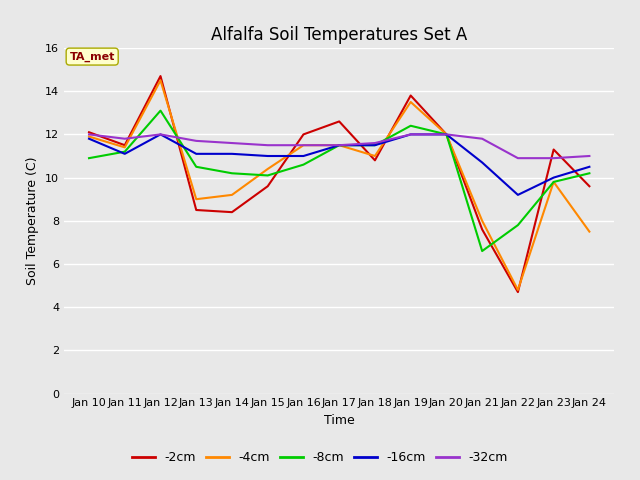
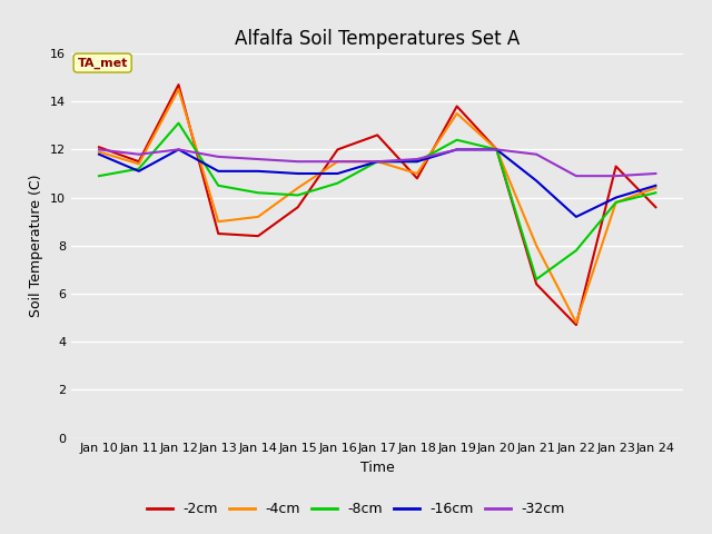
-2cm/Jan 21: 7.6 -> 6.4
-4cm/Jan 24: 7.5 -> 10.4
